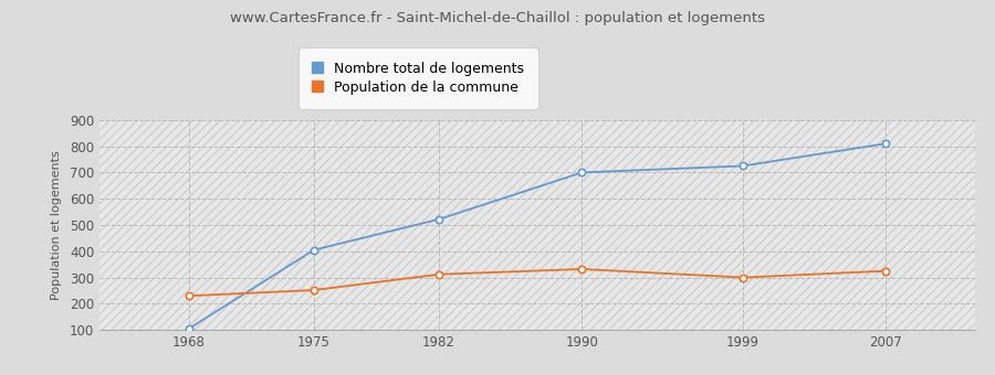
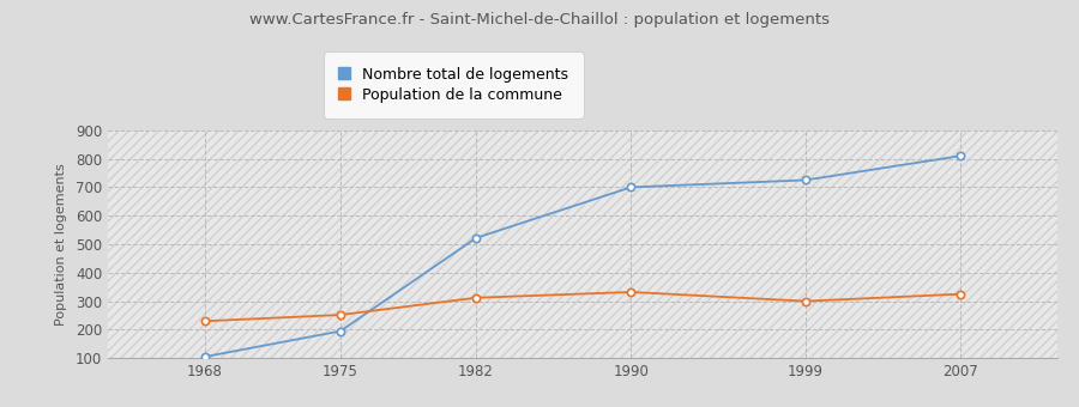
Nombre total de logements/1975: 405 -> 195
